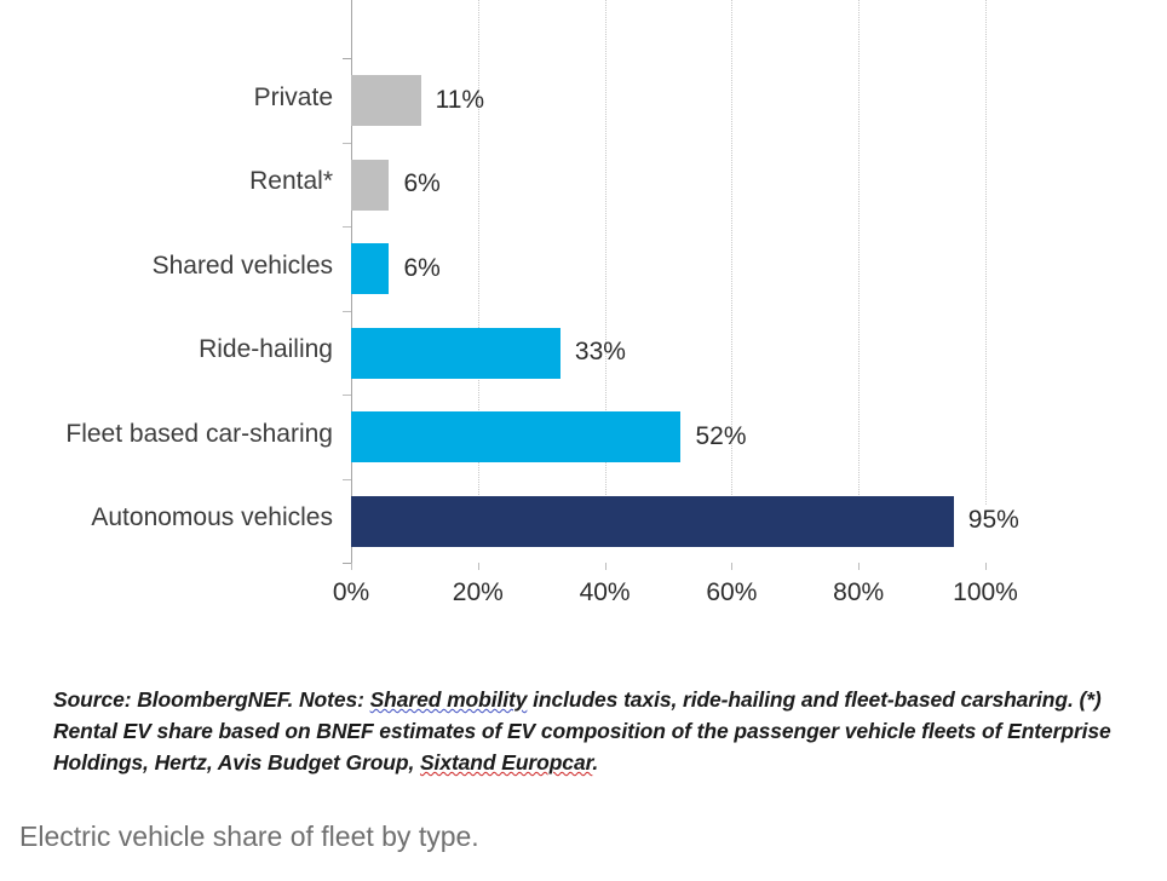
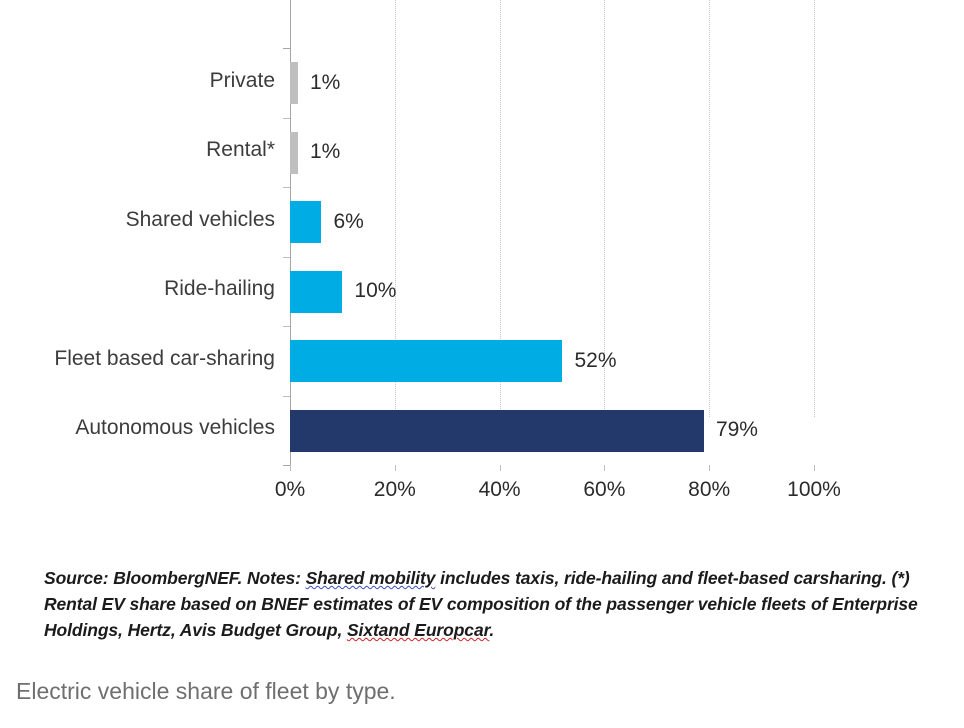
Private: 11% -> 1%
Rental*: 6% -> 1%
Ride-hailing: 33% -> 10%
Autonomous vehicles: 95% -> 79%
